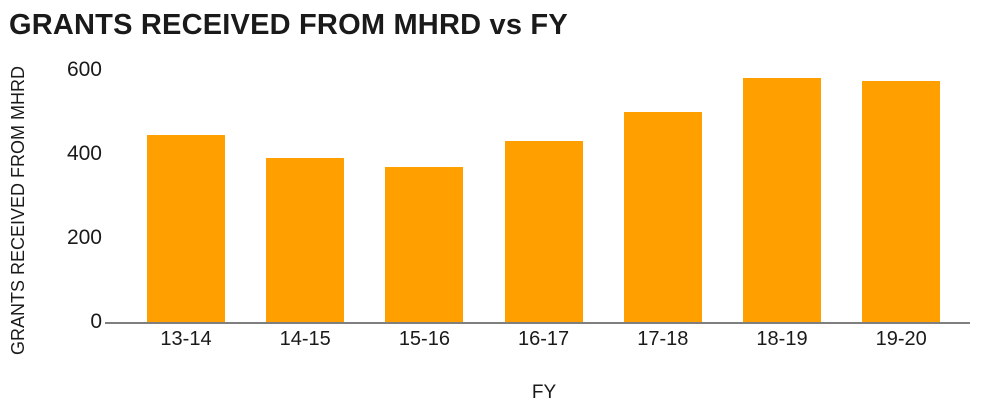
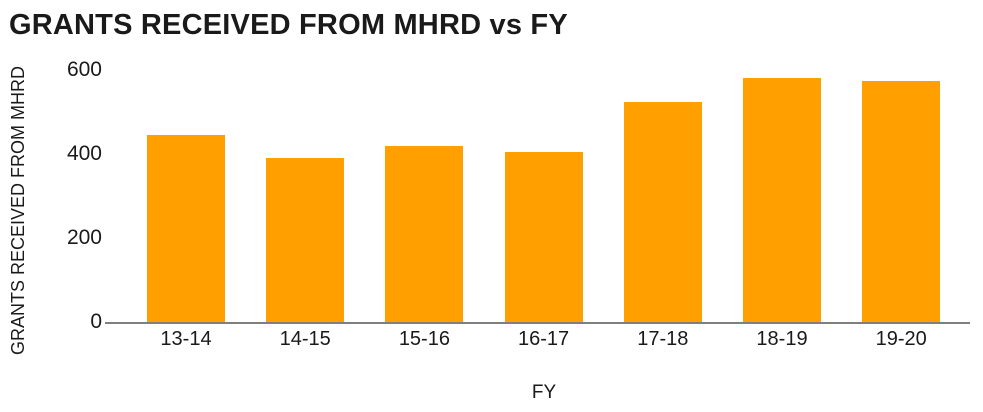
15-16: 370 -> 420
16-17: 430 -> 400
17-18: 500 -> 520
